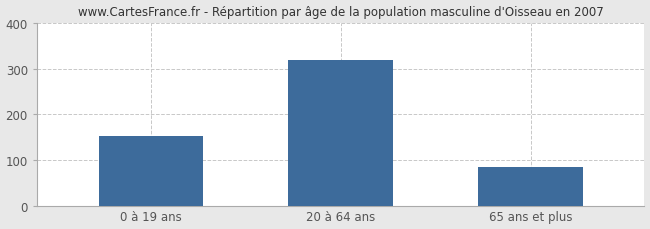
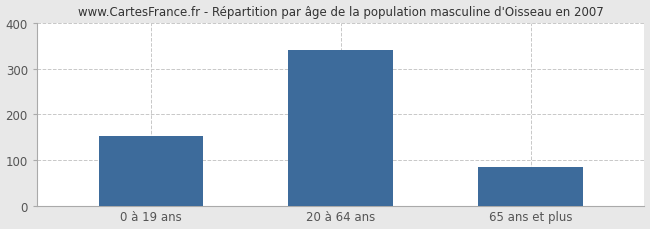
20 à 64 ans: 318 -> 340
